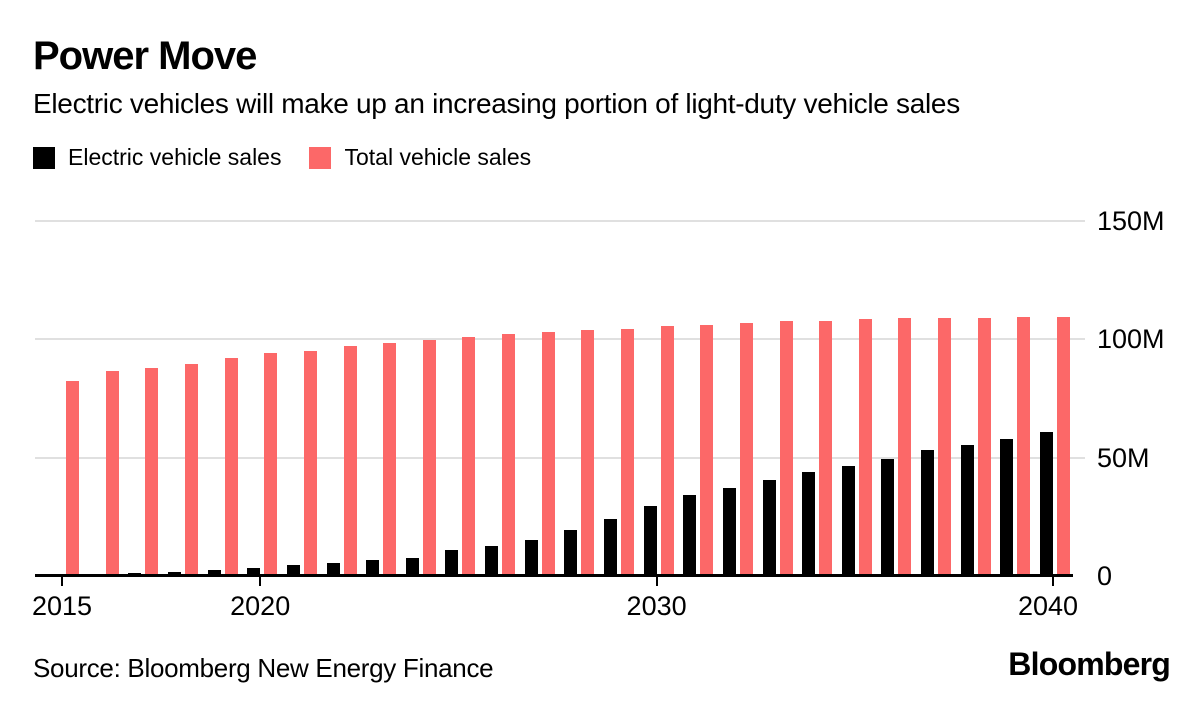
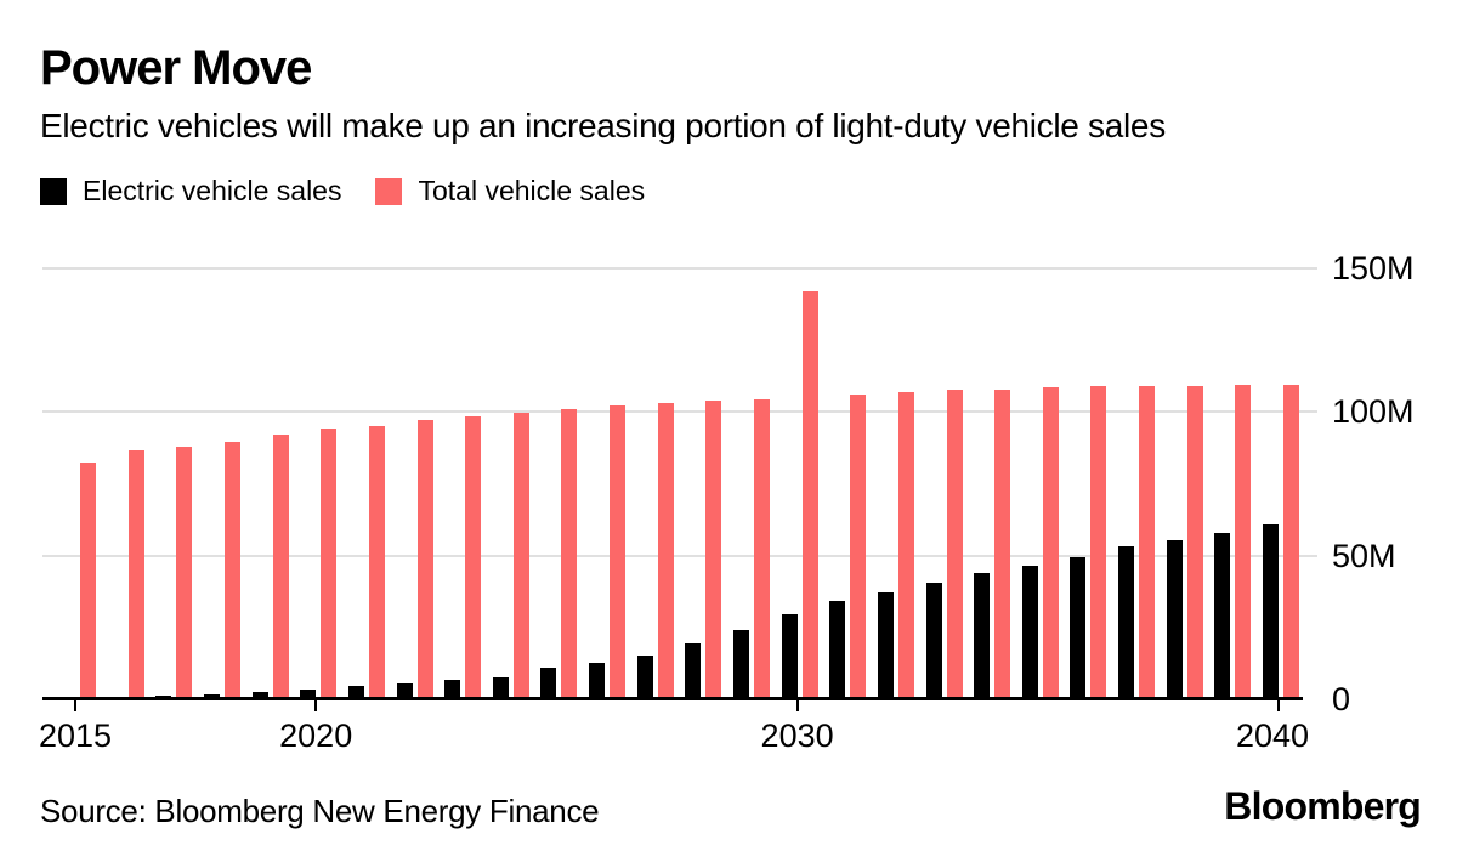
Total vehicle sales/2030: 106M -> 142M
